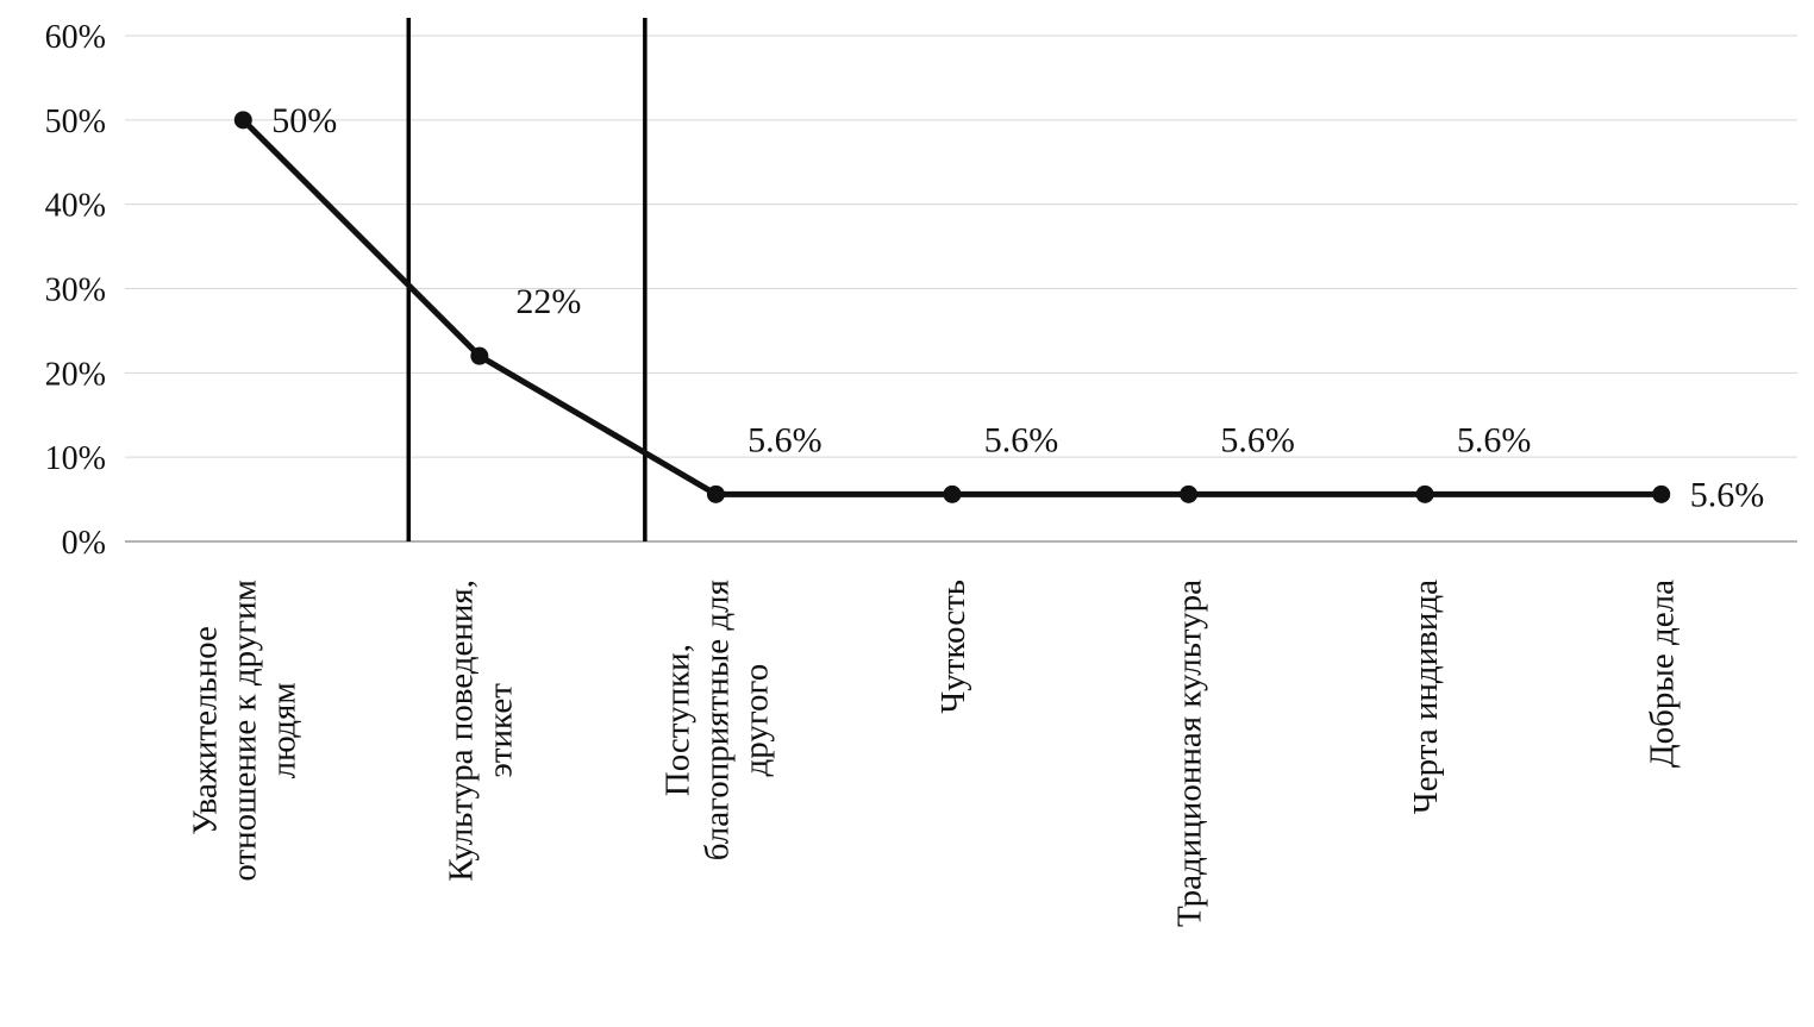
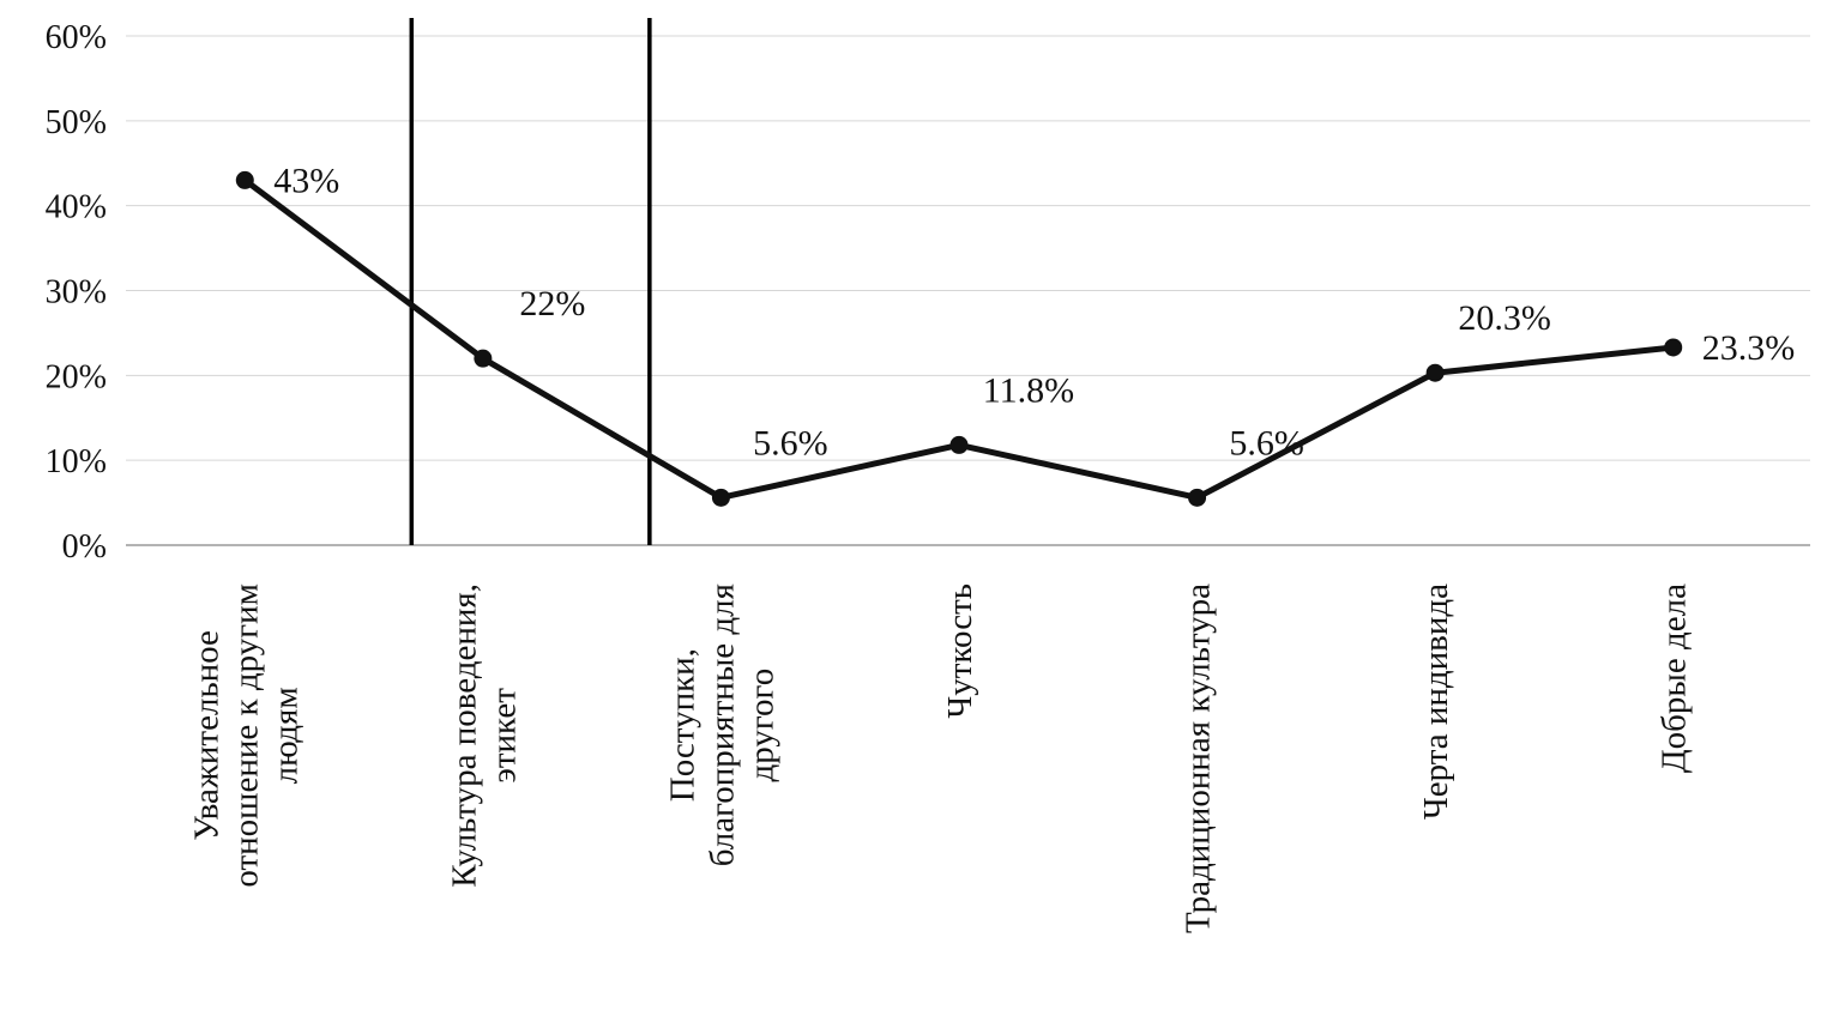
Уважительное отношение к другим людям: 50% -> 43%
Чуткость: 5.6% -> 11.8%
Черта индивида: 5.6% -> 20.3%
Добрые дела: 5.6% -> 23.3%
